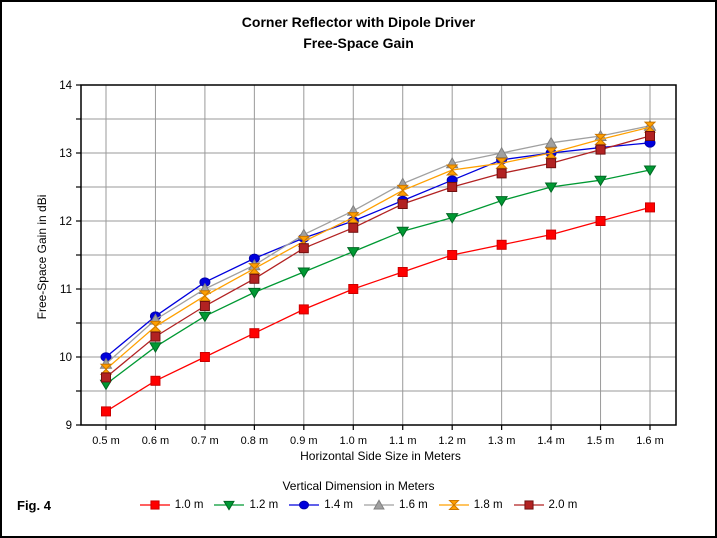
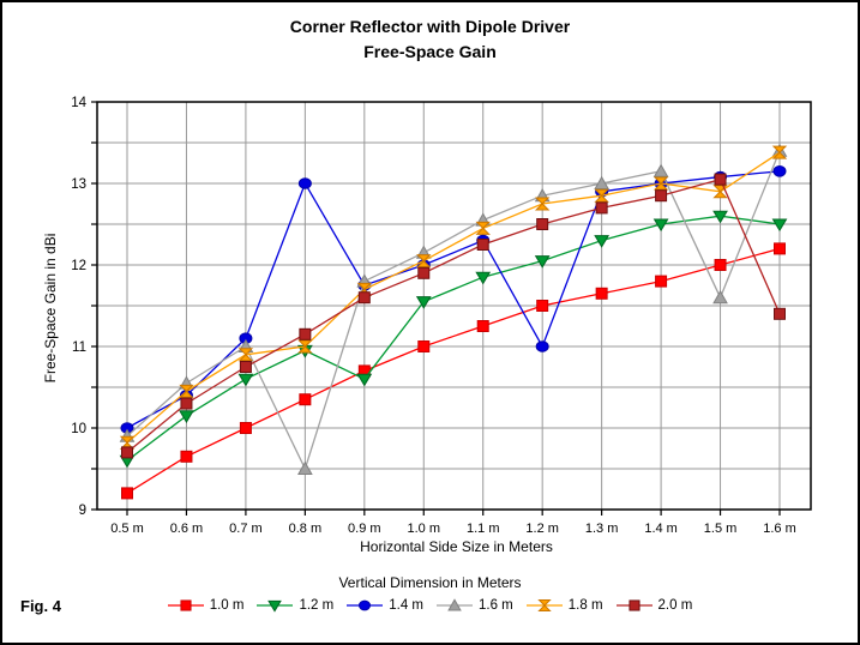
1.4 m/0.6 m: 10.6 -> 10.4
1.4 m/0.8 m: 11.4 -> 13.0
1.6 m/0.8 m: 11.3 -> 9.5
1.8 m/0.8 m: 11.3 -> 11.0
1.2 m/0.9 m: 11.2 -> 10.6
1.4 m/1.2 m: 12.6 -> 11.0
1.6 m/1.5 m: 13.2 -> 11.6
1.8 m/1.5 m: 13.2 -> 12.9
1.2 m/1.6 m: 12.8 -> 12.5
2.0 m/1.6 m: 13.2 -> 11.4
